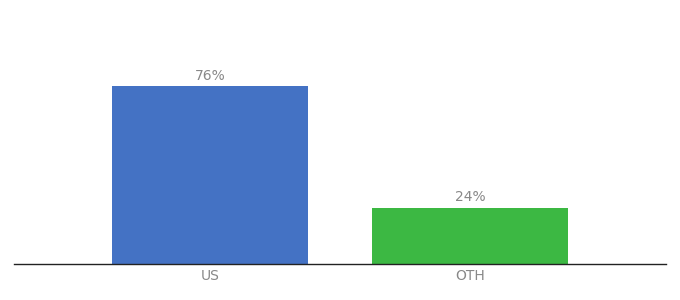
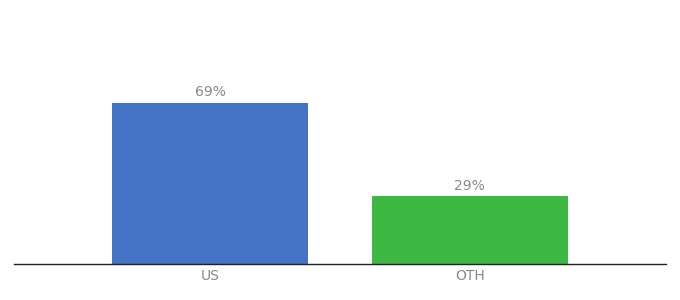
US: 76% -> 69%
OTH: 24% -> 29%
